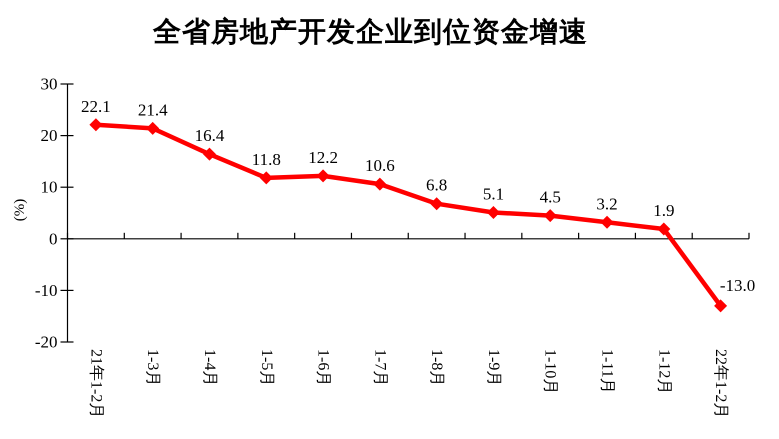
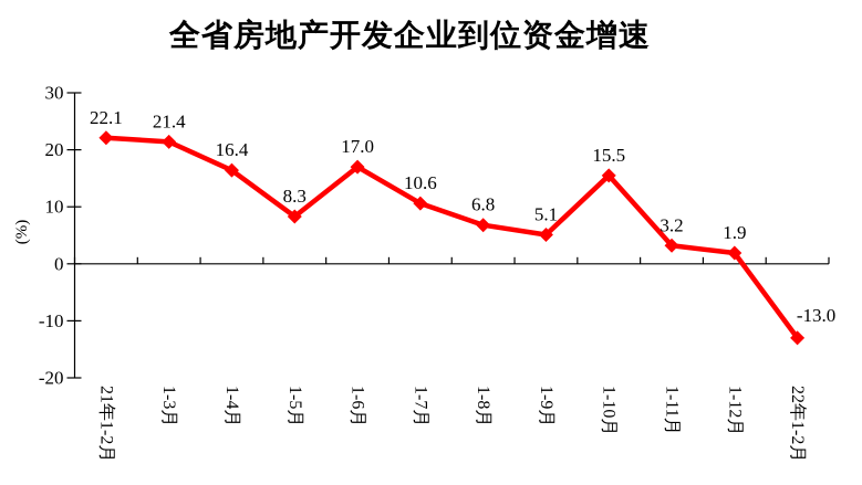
1-5月: 11.8 -> 8.3
1-6月: 12.2 -> 17.0
1-10月: 4.5 -> 15.5
